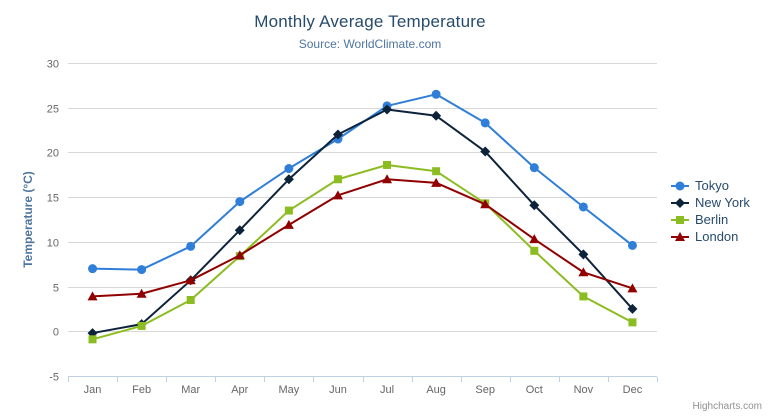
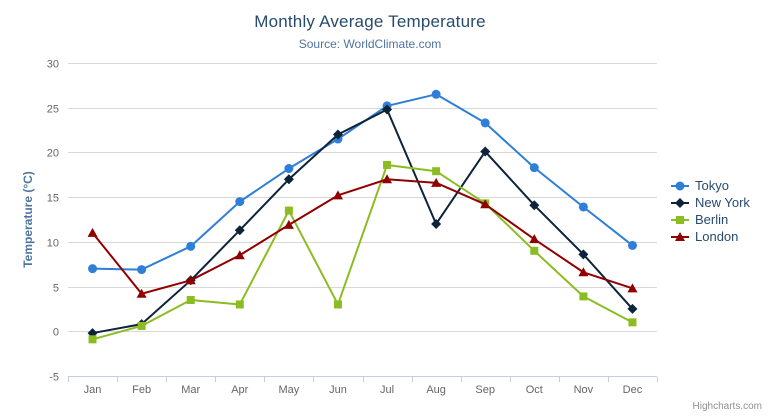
London/Jan: 4 -> 11
Berlin/Apr: 8 -> 3
Berlin/Jun: 17 -> 3
New York/Aug: 24 -> 12
